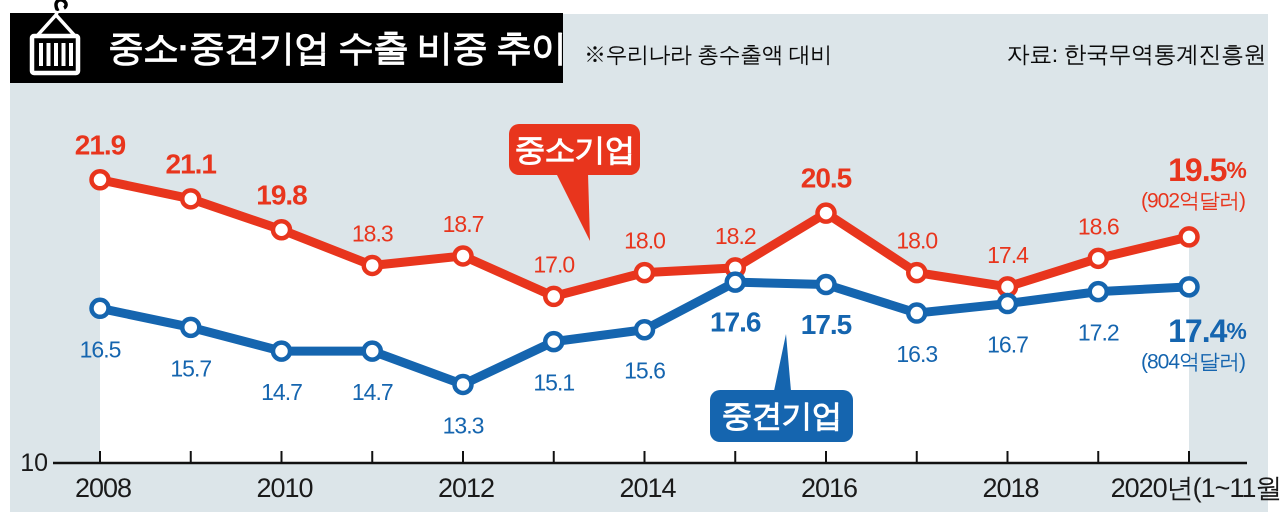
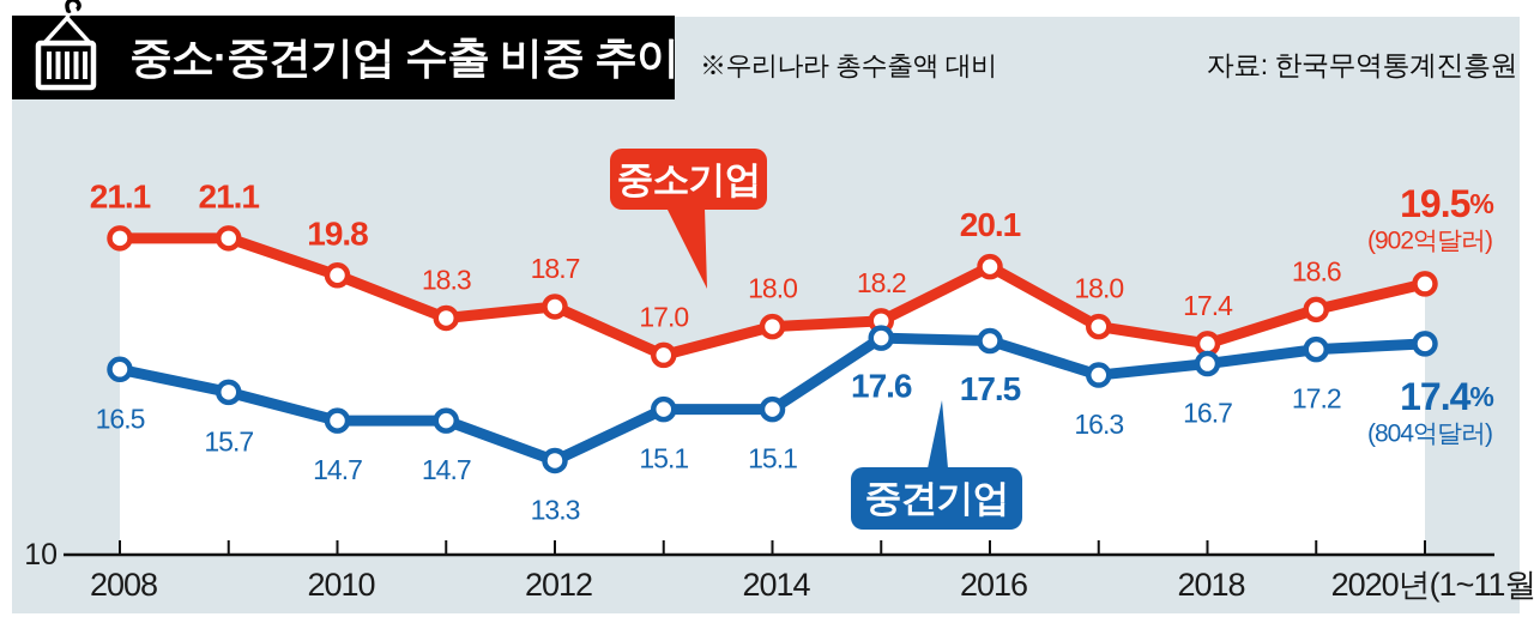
중소기업/2008: 21.9 -> 21.1
중견기업/2014: 15.6 -> 15.1
중소기업/2016: 20.5 -> 20.1
